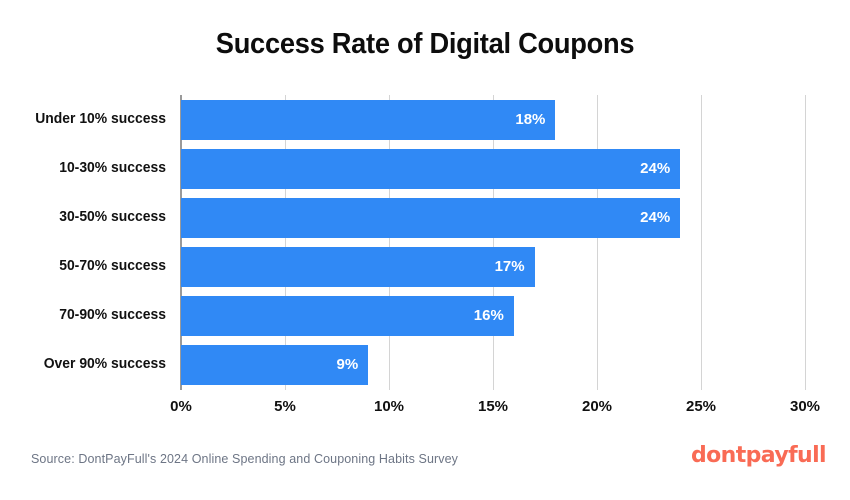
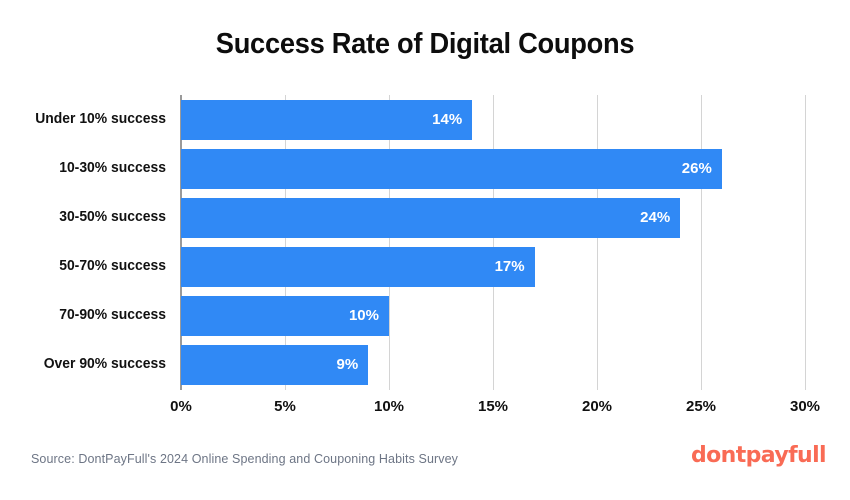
Under 10% success: 18% -> 14%
10-30% success: 24% -> 26%
70-90% success: 16% -> 10%
